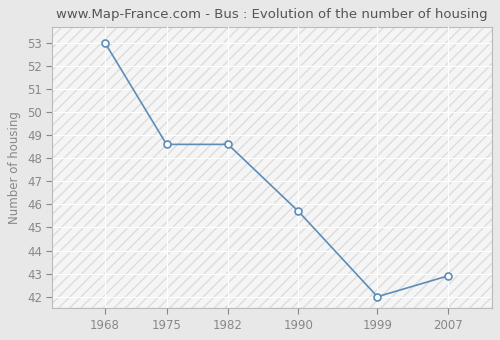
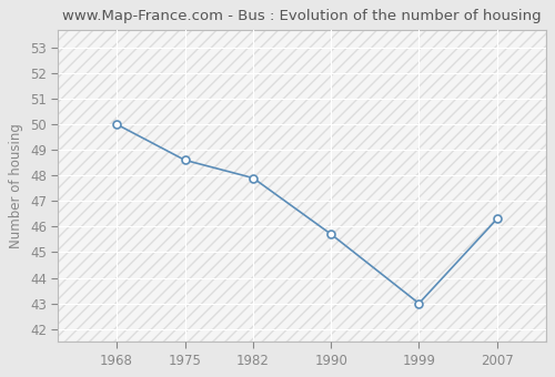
1968: 53.0 -> 50.0
1982: 48.6 -> 47.9
1999: 42.0 -> 43.0
2007: 42.9 -> 46.3
